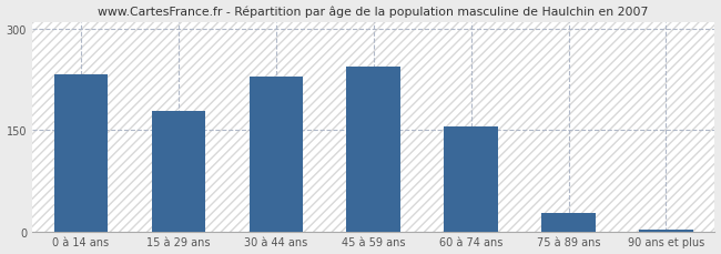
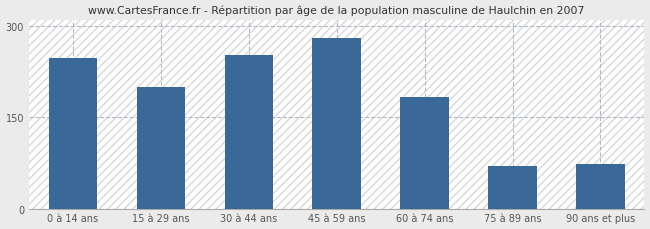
0 à 14 ans: 233 -> 248
15 à 29 ans: 178 -> 200
30 à 44 ans: 230 -> 252
45 à 59 ans: 245 -> 280
60 à 74 ans: 155 -> 184
75 à 89 ans: 28 -> 70
90 ans et plus: 3 -> 74
